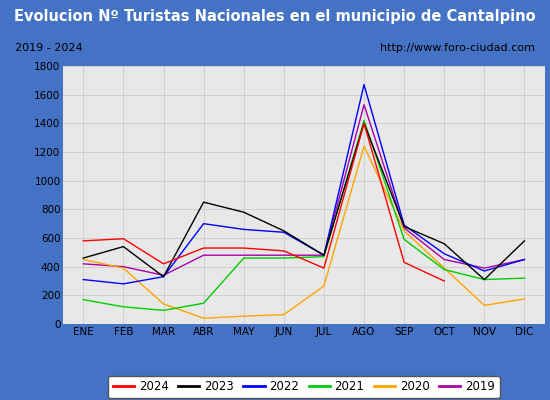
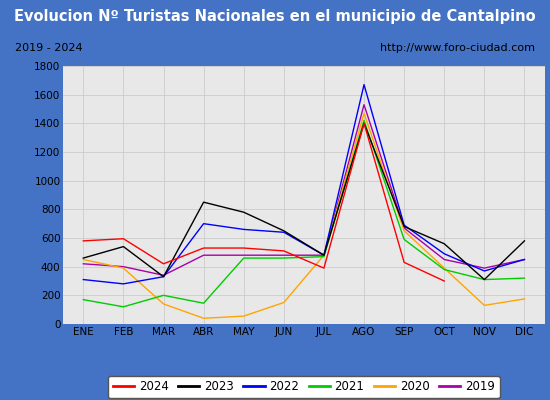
2021/MAR: 100 -> 200
2020/JUN: 60 -> 150
2020/JUL: 260 -> 480
2020/AGO: 1240 -> 1470
